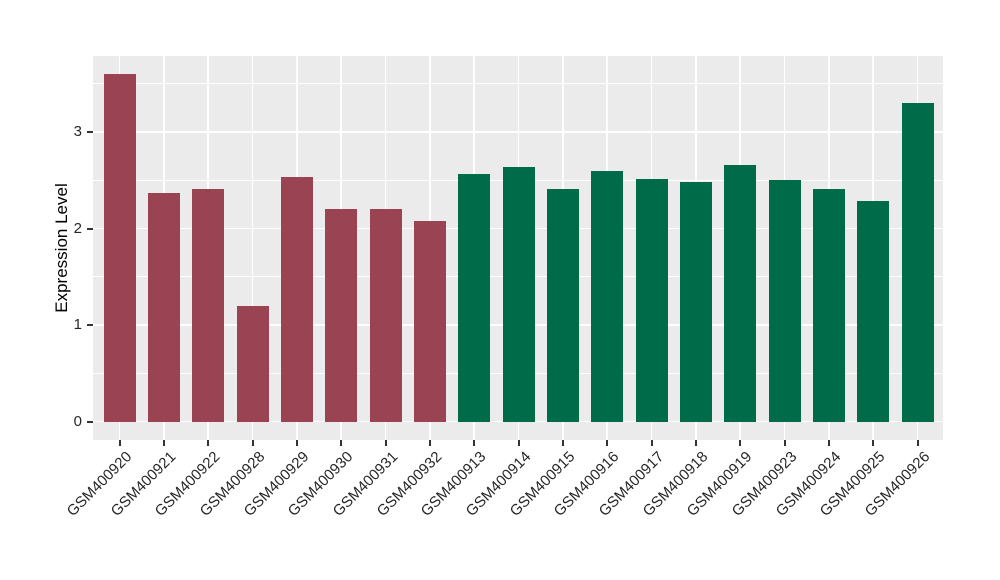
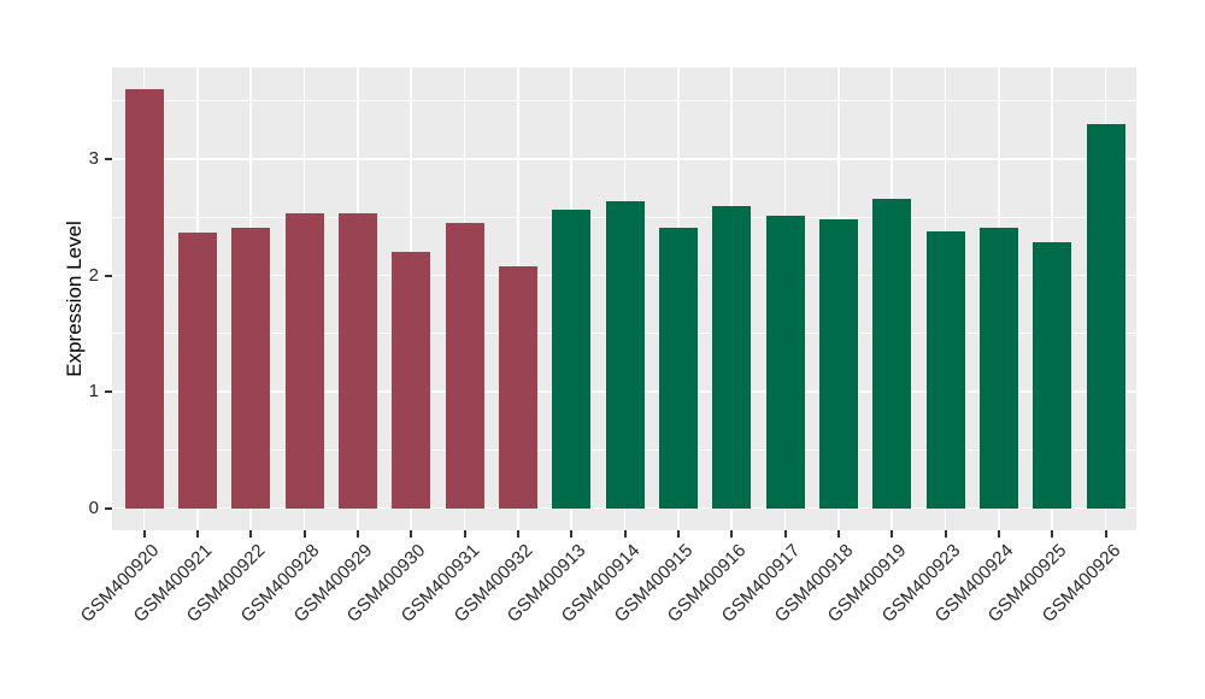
GSM400928: 1.2 -> 2.5
GSM400931: 2.2 -> 2.5
GSM400923: 2.5 -> 2.4
